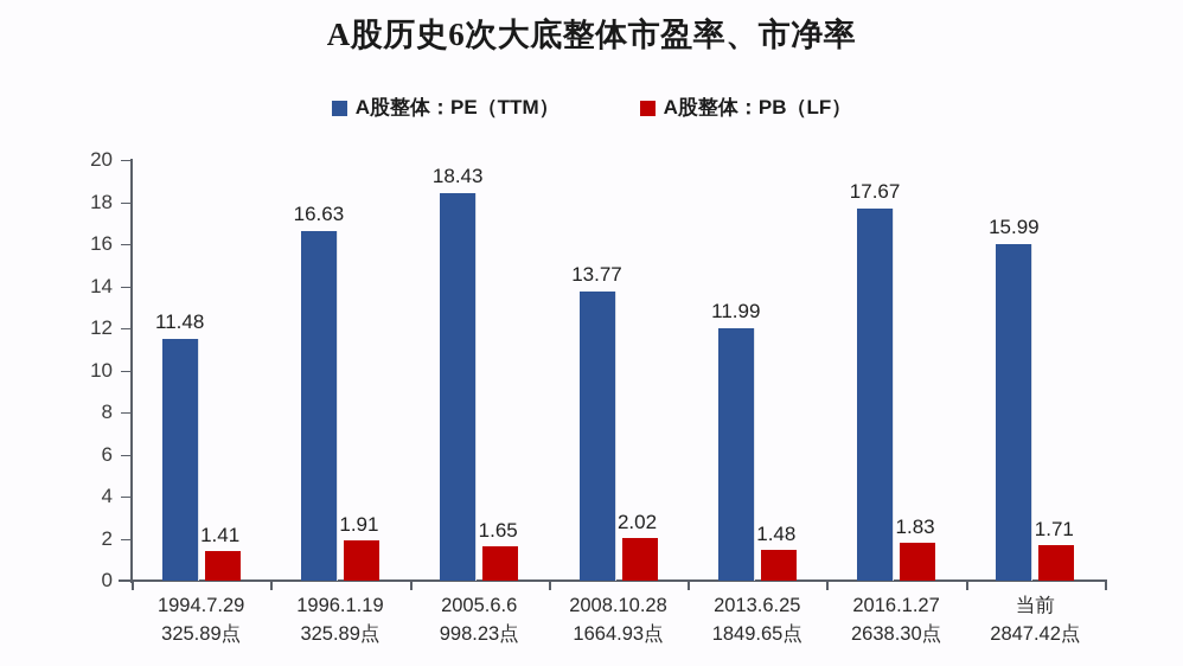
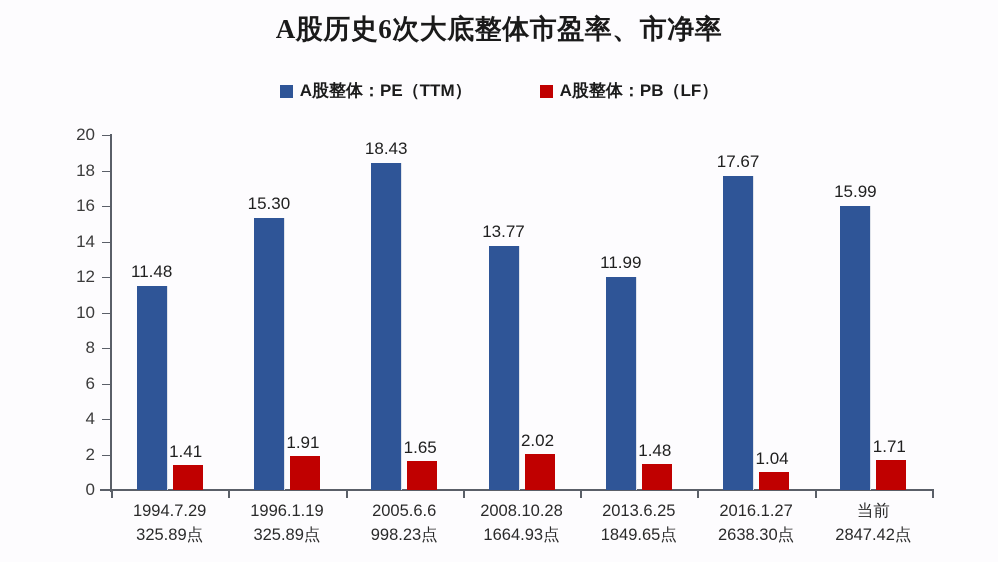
A股整体：PE（TTM）/1996.1.19 325.89点: 16.63 -> 15.30
A股整体：PB（LF）/2016.1.27 2638.30点: 1.83 -> 1.04
